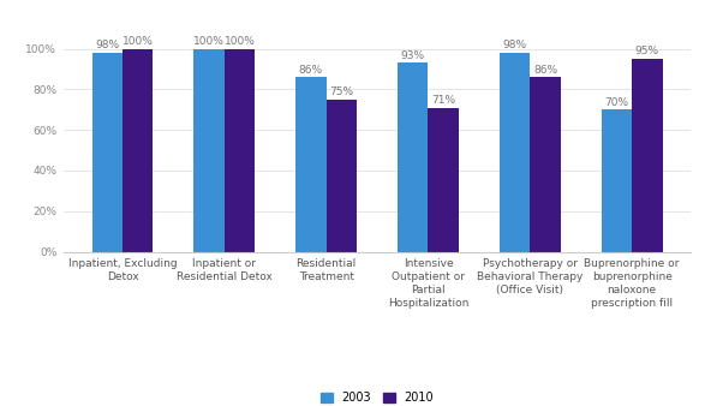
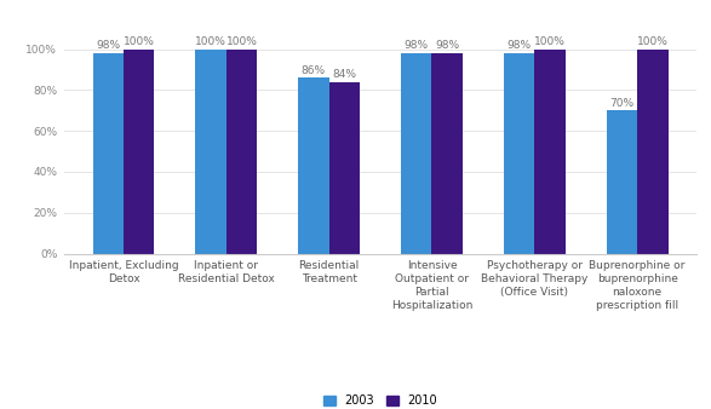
2010/Residential Treatment: 75% -> 84%
2003/Intensive Outpatient or Partial Hospitalization: 93% -> 98%
2010/Intensive Outpatient or Partial Hospitalization: 71% -> 98%
2010/Psychotherapy or Behavioral Therapy (Office Visit): 86% -> 100%
2010/Buprenorphine or buprenorphine naloxone prescription fill: 95% -> 100%
